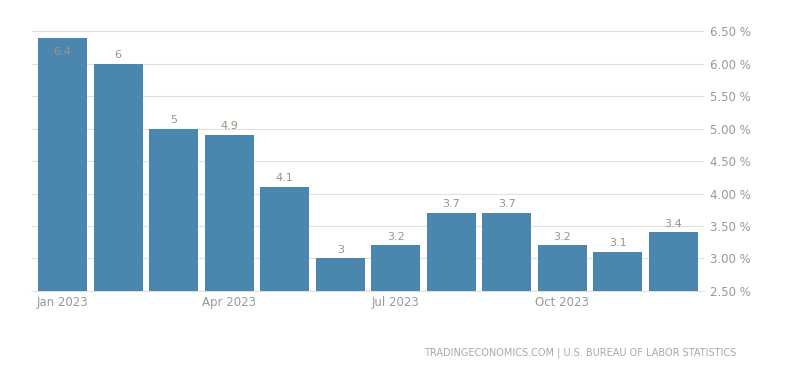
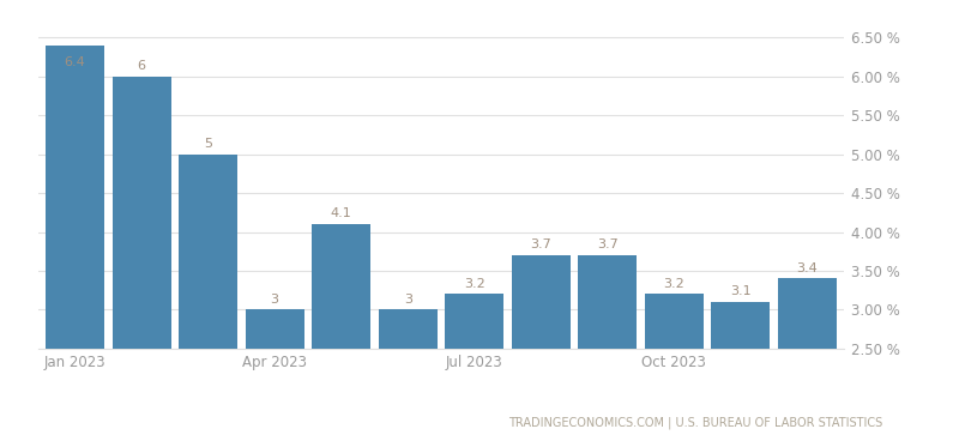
Apr 2023: 4.9 -> 3
